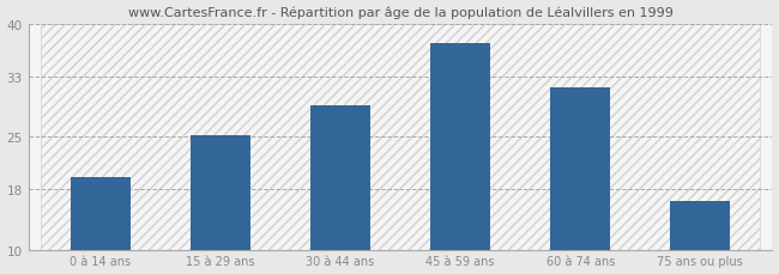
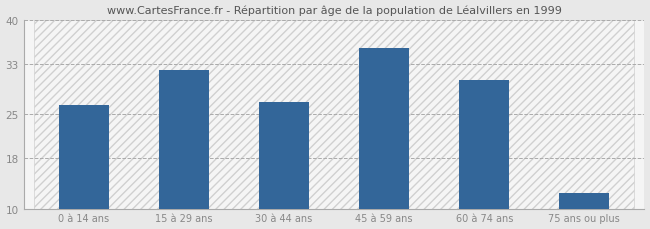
0 à 14 ans: 19.6 -> 26.5
15 à 29 ans: 25.2 -> 32.0
30 à 44 ans: 29.2 -> 27.0
45 à 59 ans: 37.4 -> 35.5
60 à 74 ans: 31.6 -> 30.5
75 ans ou plus: 16.4 -> 12.5
